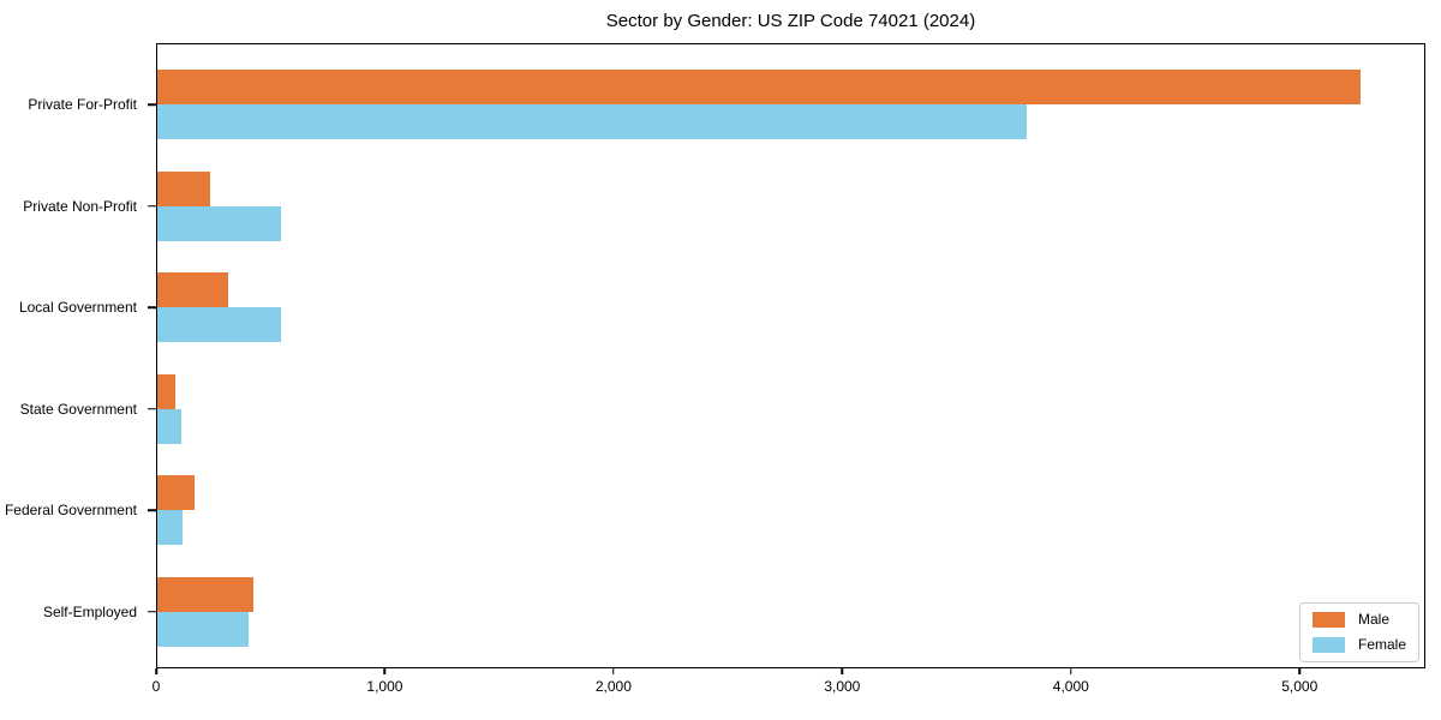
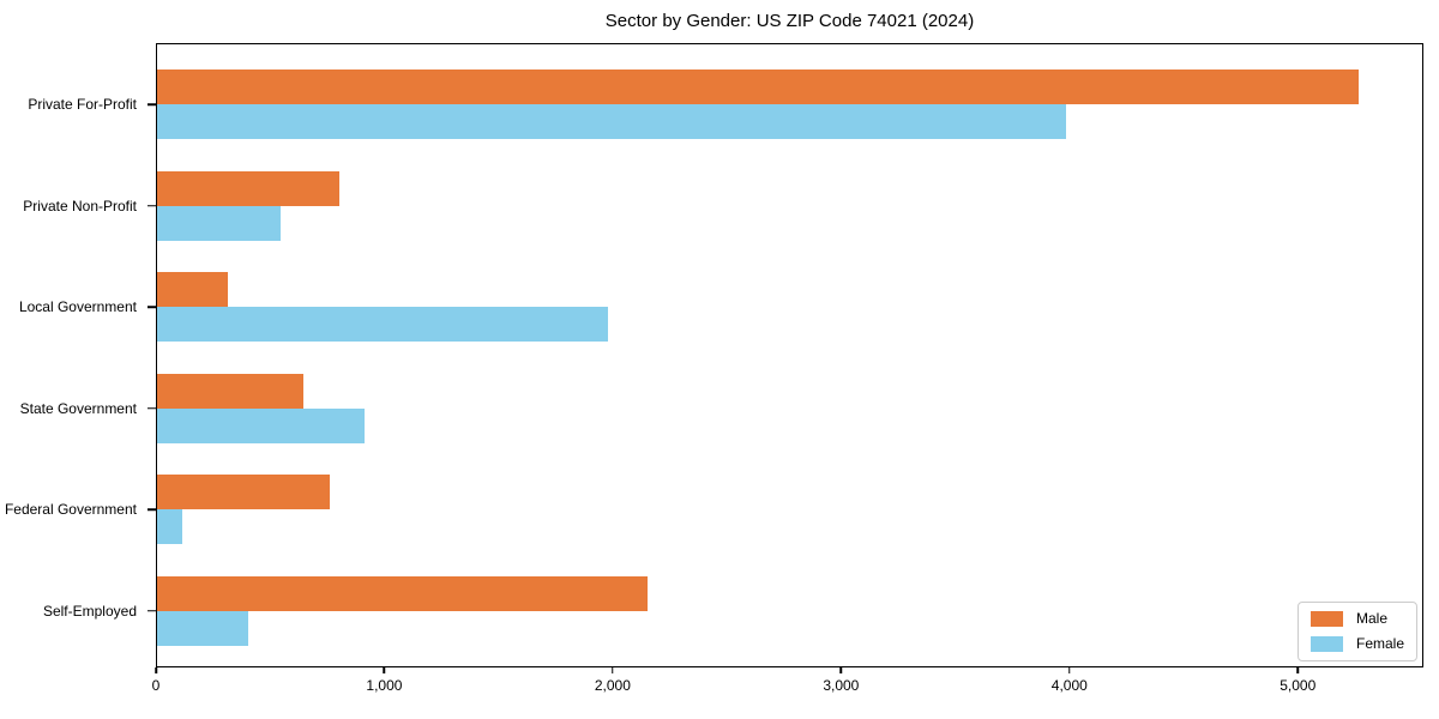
Female/Private For-Profit: 3810 -> 3990
Male/Private Non-Profit: 230 -> 800
Female/Local Government: 540 -> 1980
Male/State Government: 80 -> 640
Female/State Government: 100 -> 910
Male/Federal Government: 160 -> 760
Male/Self-Employed: 420 -> 2150
